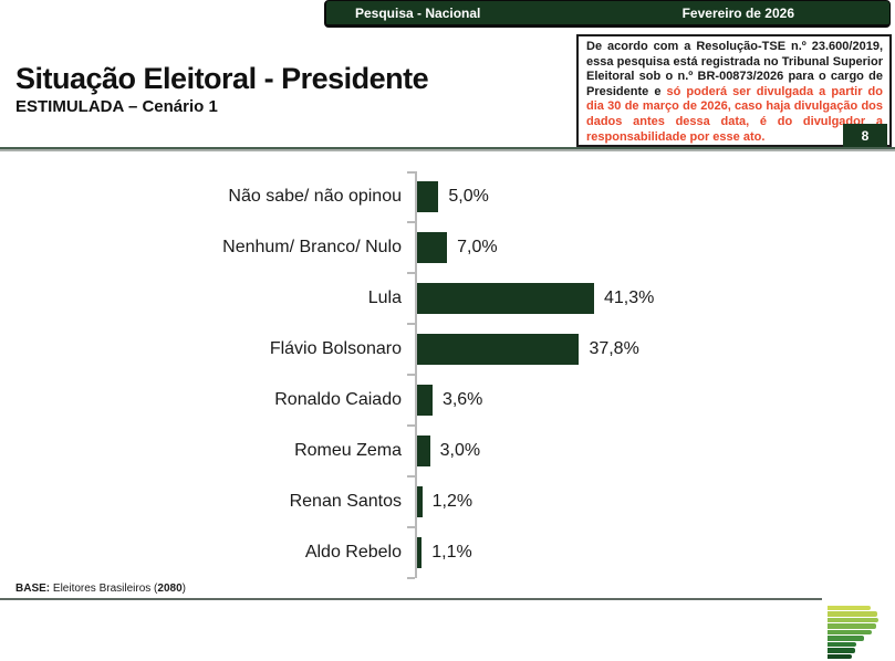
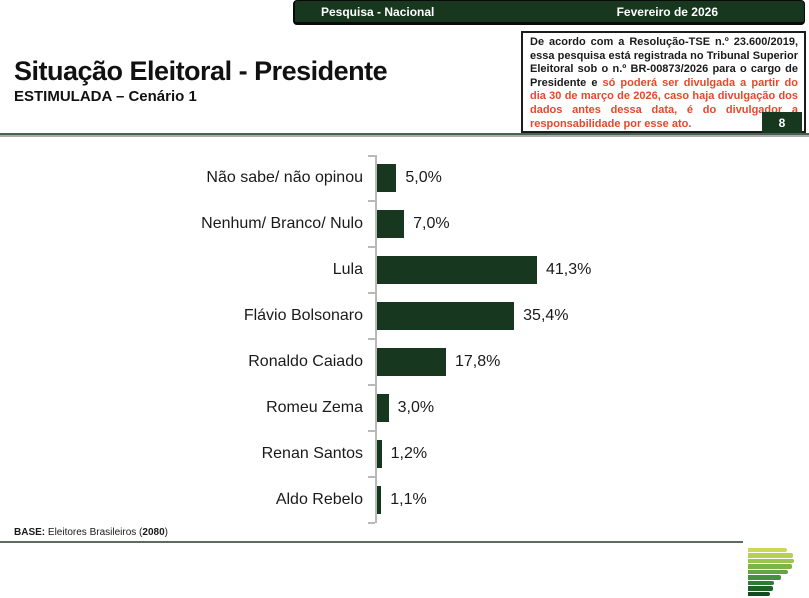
Flávio Bolsonaro: 37,8% -> 35,4%
Ronaldo Caiado: 3,6% -> 17,8%
